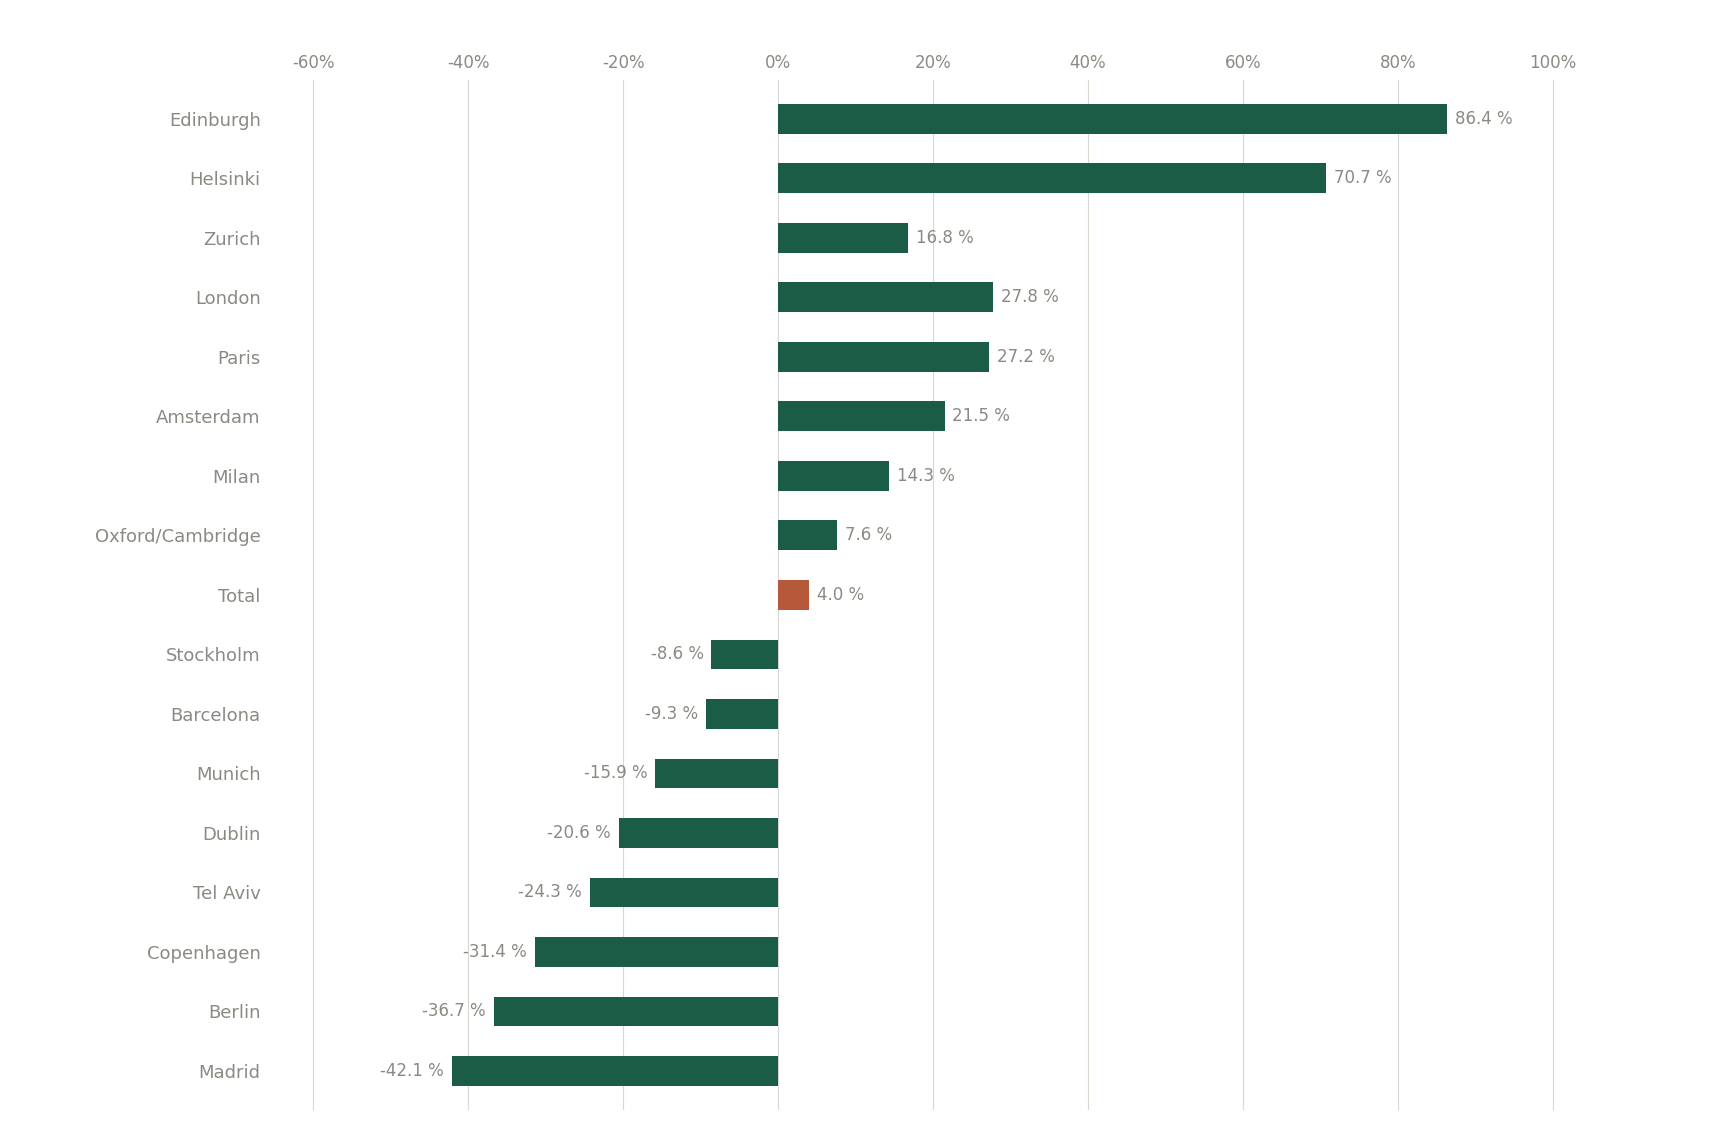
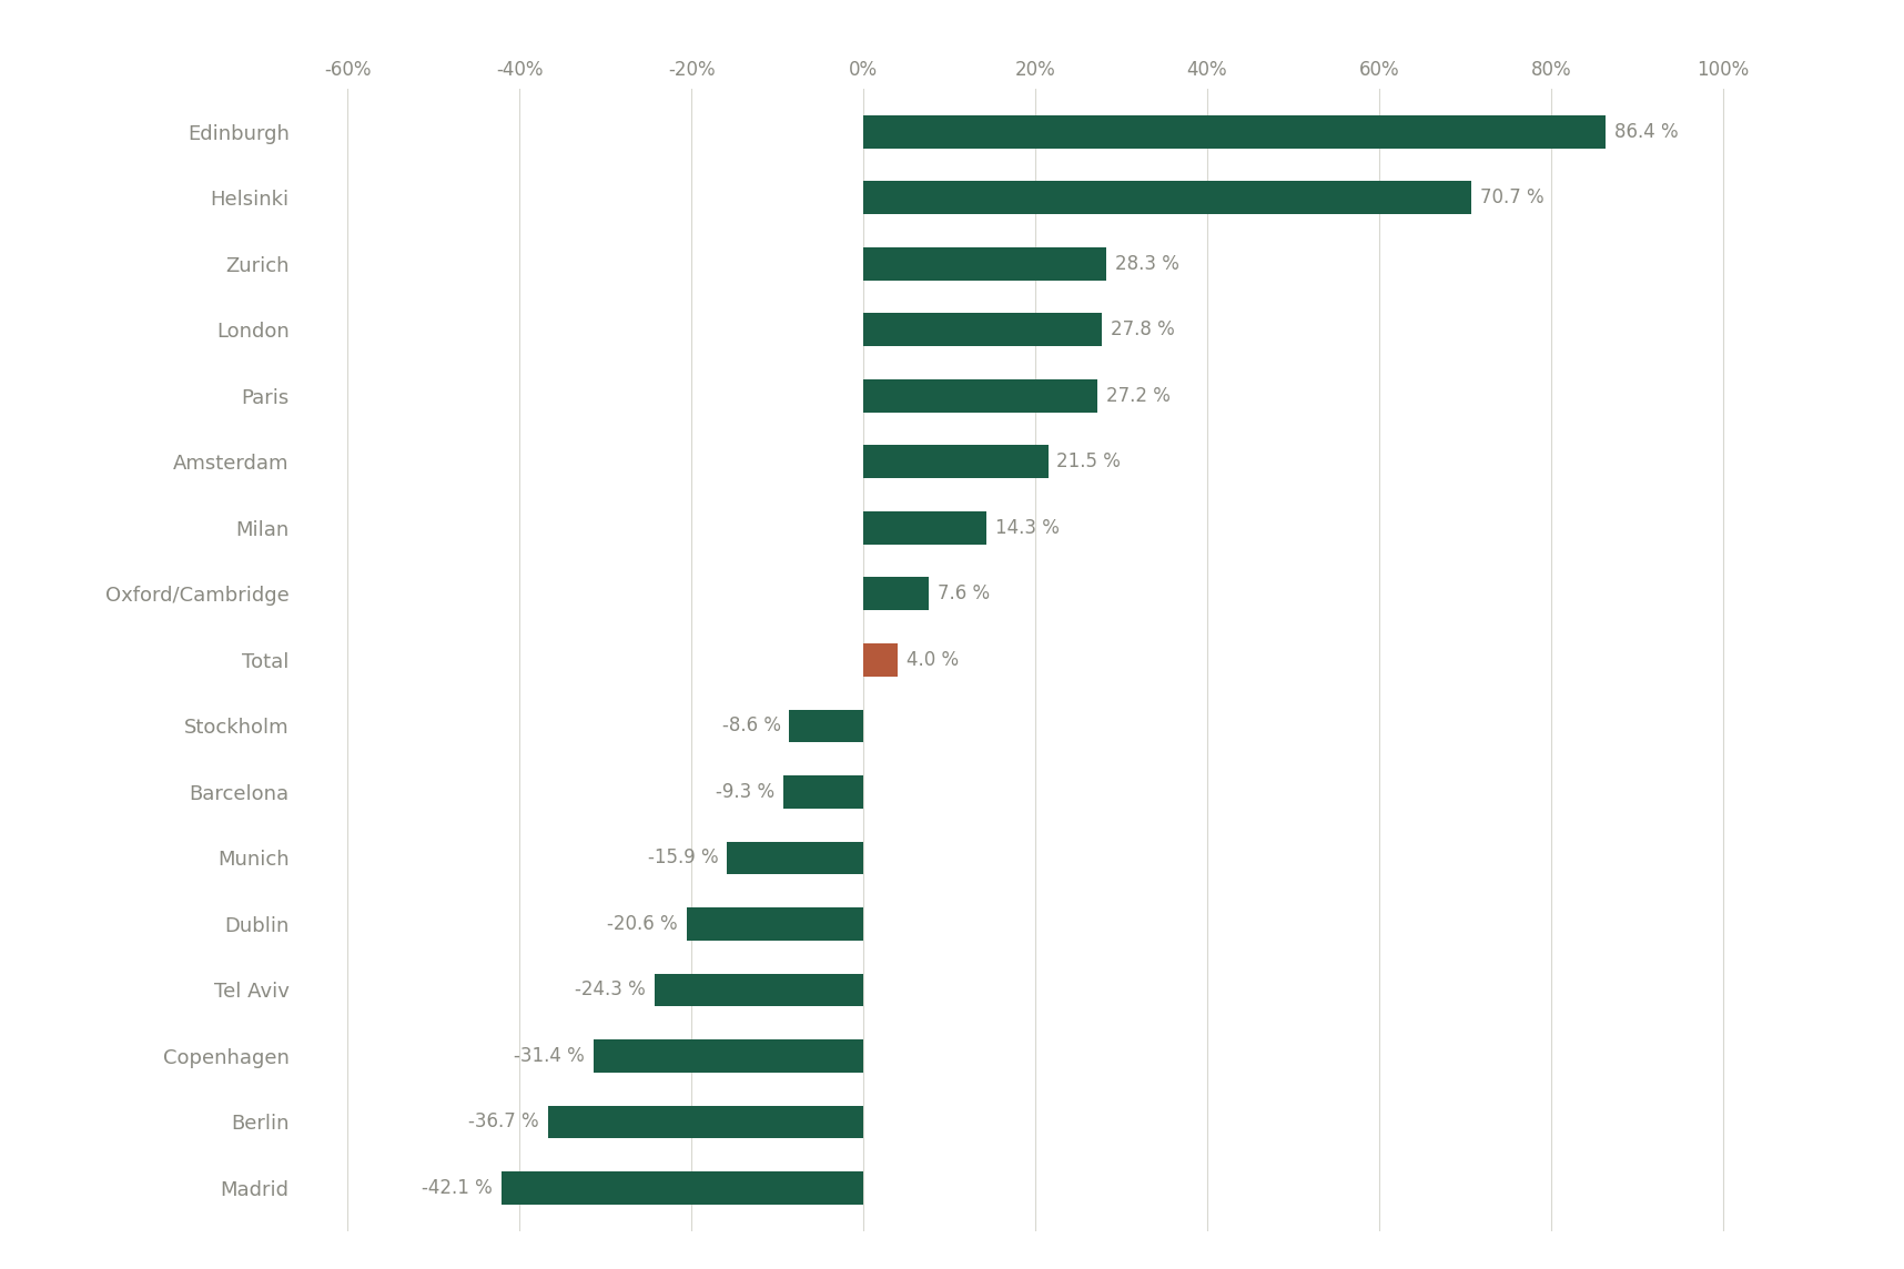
Zurich: 16.8 -> 28.3
